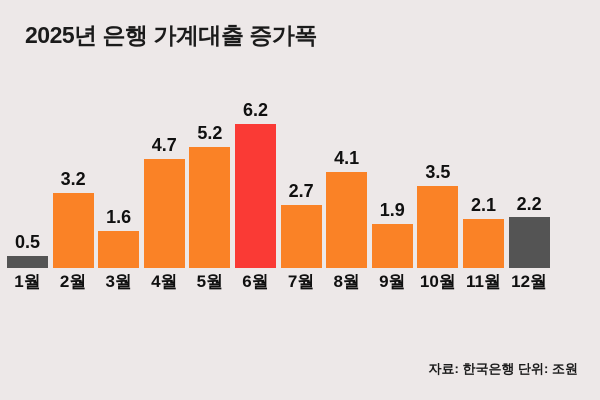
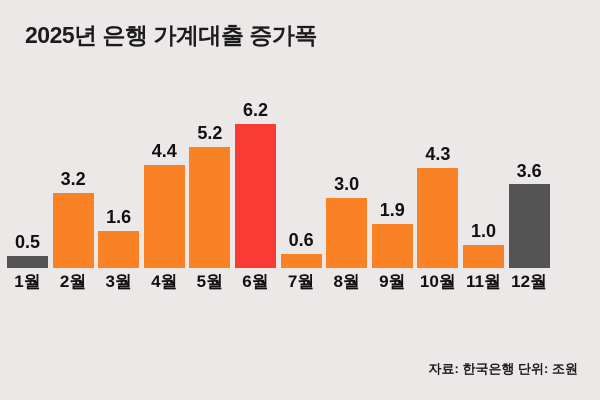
4월: 4.7 -> 4.4
7월: 2.7 -> 0.6
8월: 4.1 -> 3.0
10월: 3.5 -> 4.3
11월: 2.1 -> 1.0
12월: 2.2 -> 3.6
